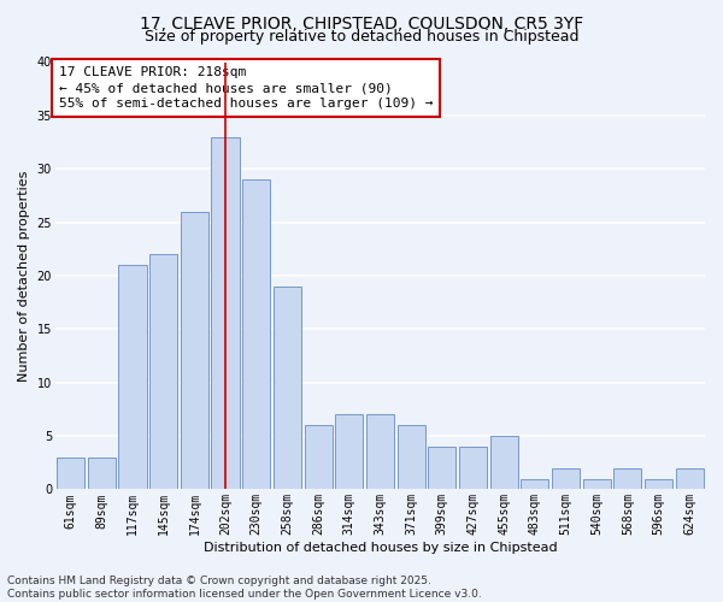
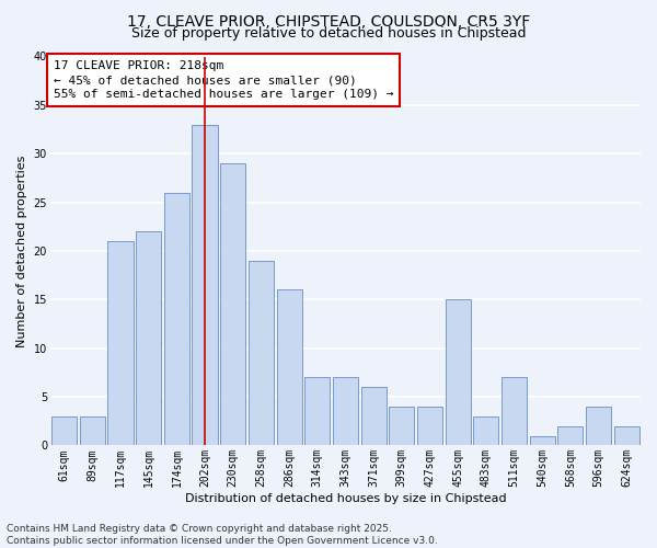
286sqm: 6 -> 16
455sqm: 5 -> 15
483sqm: 1 -> 3
511sqm: 2 -> 7
596sqm: 1 -> 4
